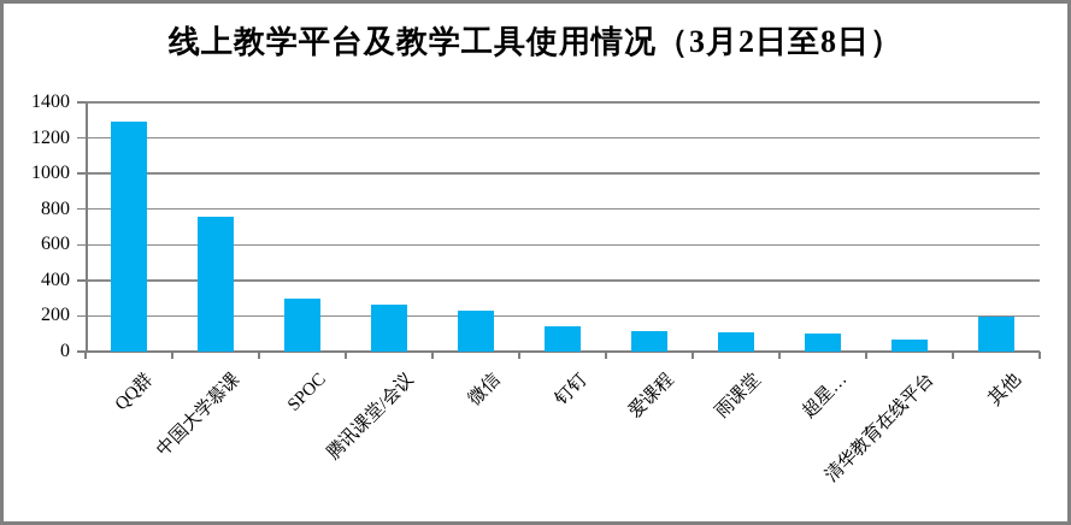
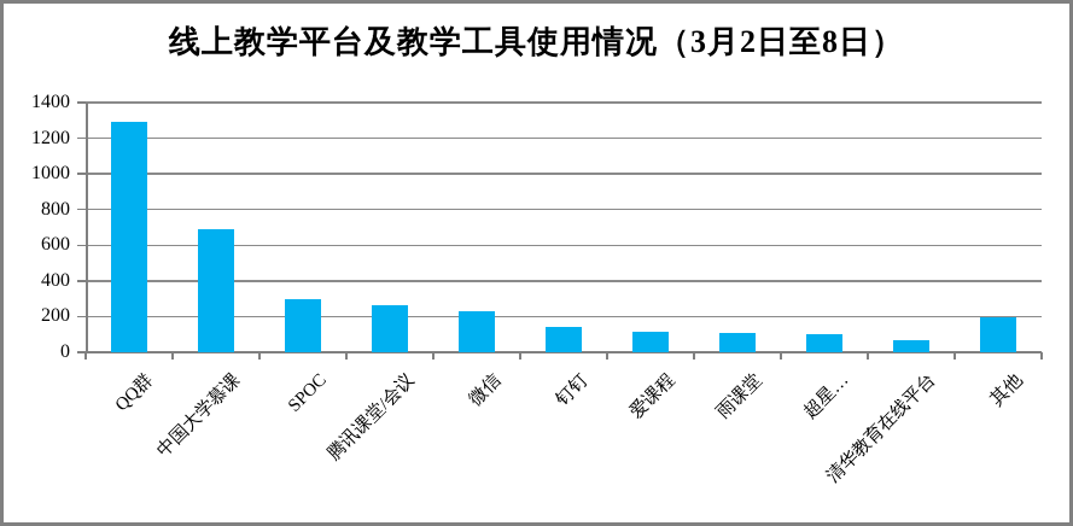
中国大学慕课: 760 -> 690
